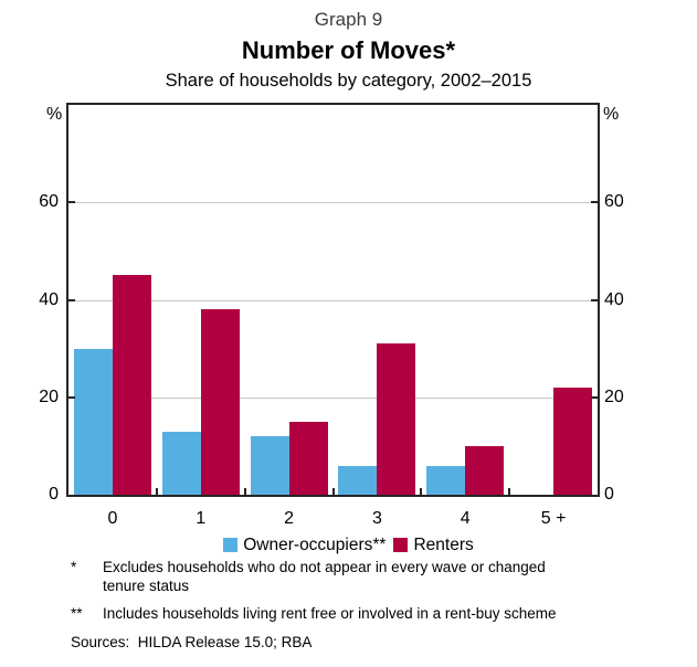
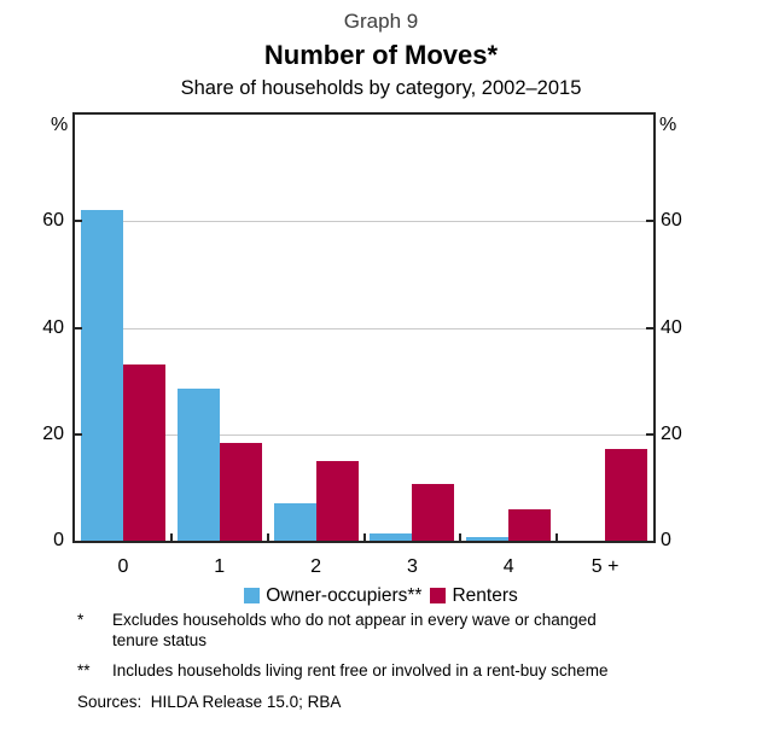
Owner-occupiers**/0: 30 -> 62
Renters/0: 45 -> 33
Owner-occupiers**/1: 13 -> 28
Renters/1: 38 -> 18
Owner-occupiers**/2: 12 -> 7
Owner-occupiers**/3: 6 -> 1
Renters/3: 31 -> 11
Owner-occupiers**/4: 6 -> 1
Renters/4: 10 -> 6
Renters/5 +: 22 -> 17
